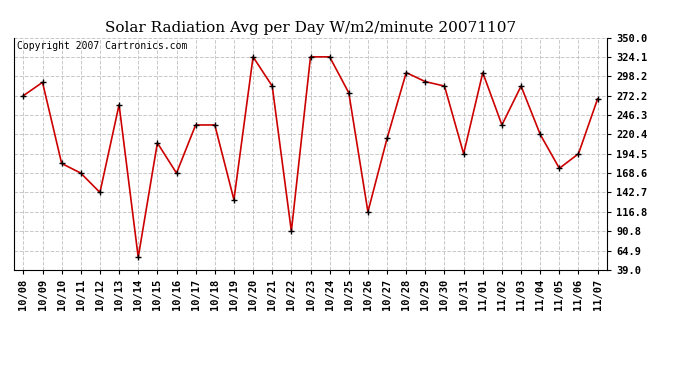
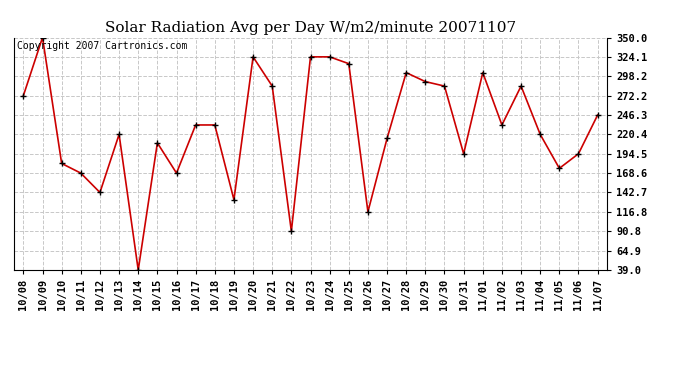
10/09: 290 -> 350
10/13: 260 -> 220
10/14: 56 -> 39
10/25: 276 -> 315
11/07: 268 -> 246
